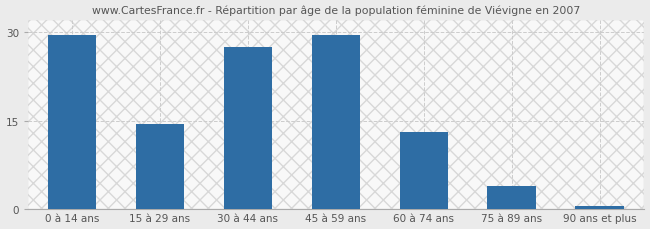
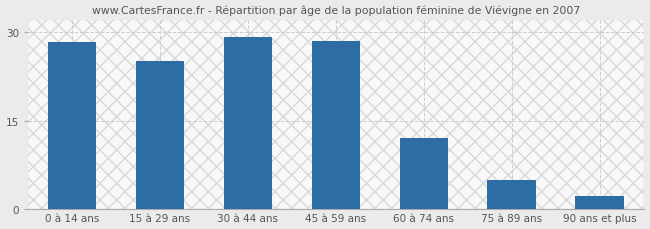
0 à 14 ans: 29.5 -> 28.2
15 à 29 ans: 14.5 -> 25.0
30 à 44 ans: 27.5 -> 29.2
45 à 59 ans: 29.5 -> 28.4
60 à 74 ans: 13.0 -> 12.0
75 à 89 ans: 4.0 -> 5.0
90 ans et plus: 0.5 -> 2.2
